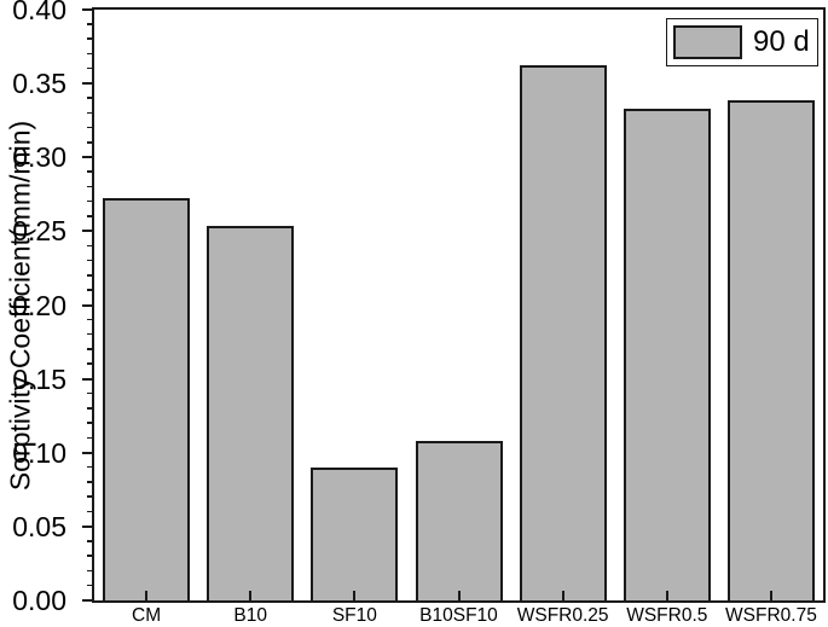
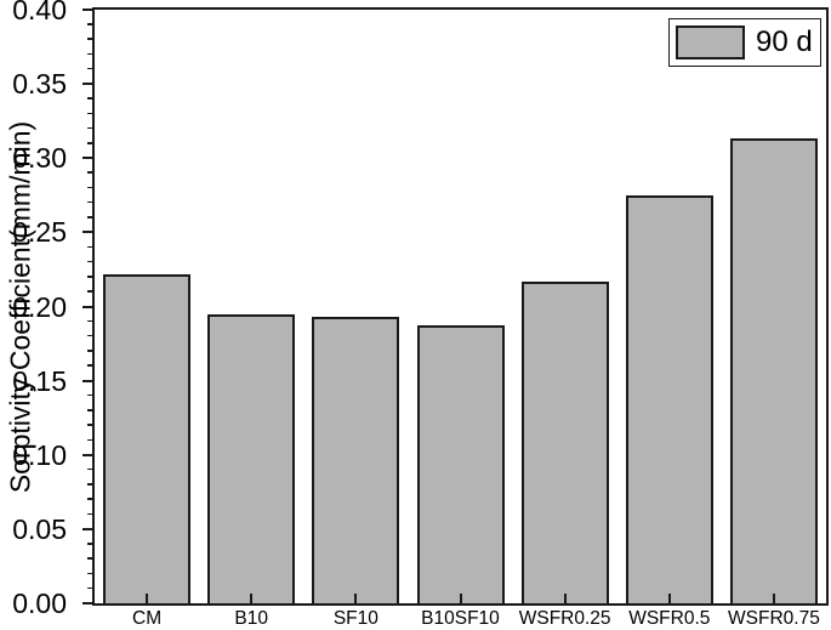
CM: 0.272 -> 0.222
B10: 0.254 -> 0.195
SF10: 0.090 -> 0.193
B10SF10: 0.108 -> 0.187
WSFR0.25: 0.362 -> 0.217
WSFR0.5: 0.333 -> 0.275
WSFR0.75: 0.339 -> 0.313
